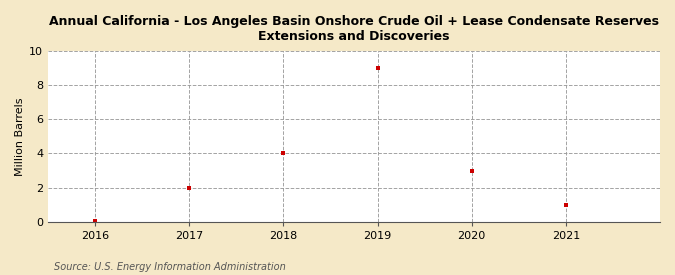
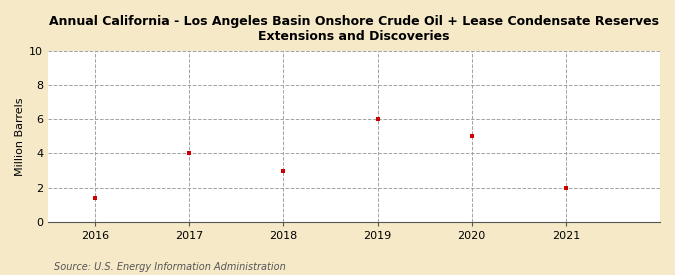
2016: 0.0 -> 1.4
2017: 2.0 -> 4.0
2018: 4.0 -> 3.0
2019: 9.0 -> 6.0
2020: 3.0 -> 5.0
2021: 1.0 -> 2.0
